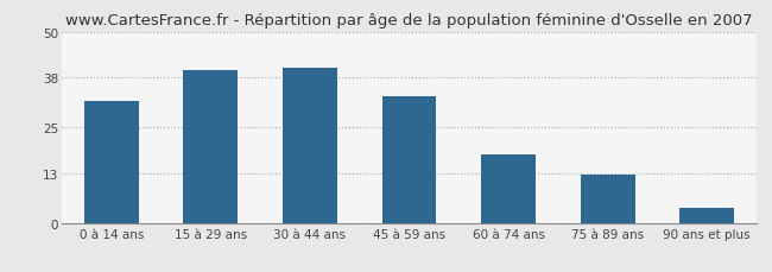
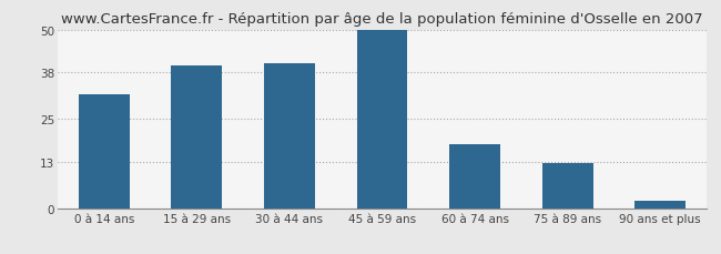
45 à 59 ans: 33.0 -> 50.0
90 ans et plus: 4.0 -> 2.0
